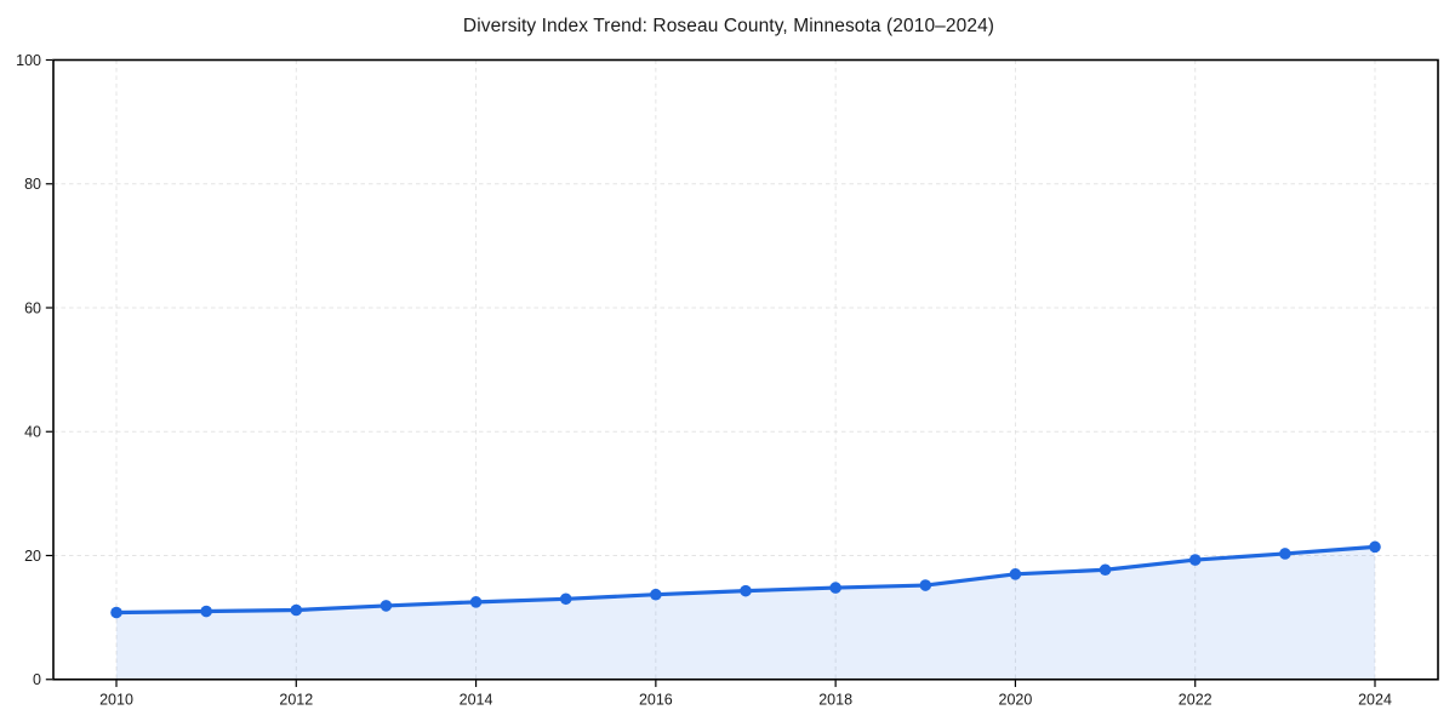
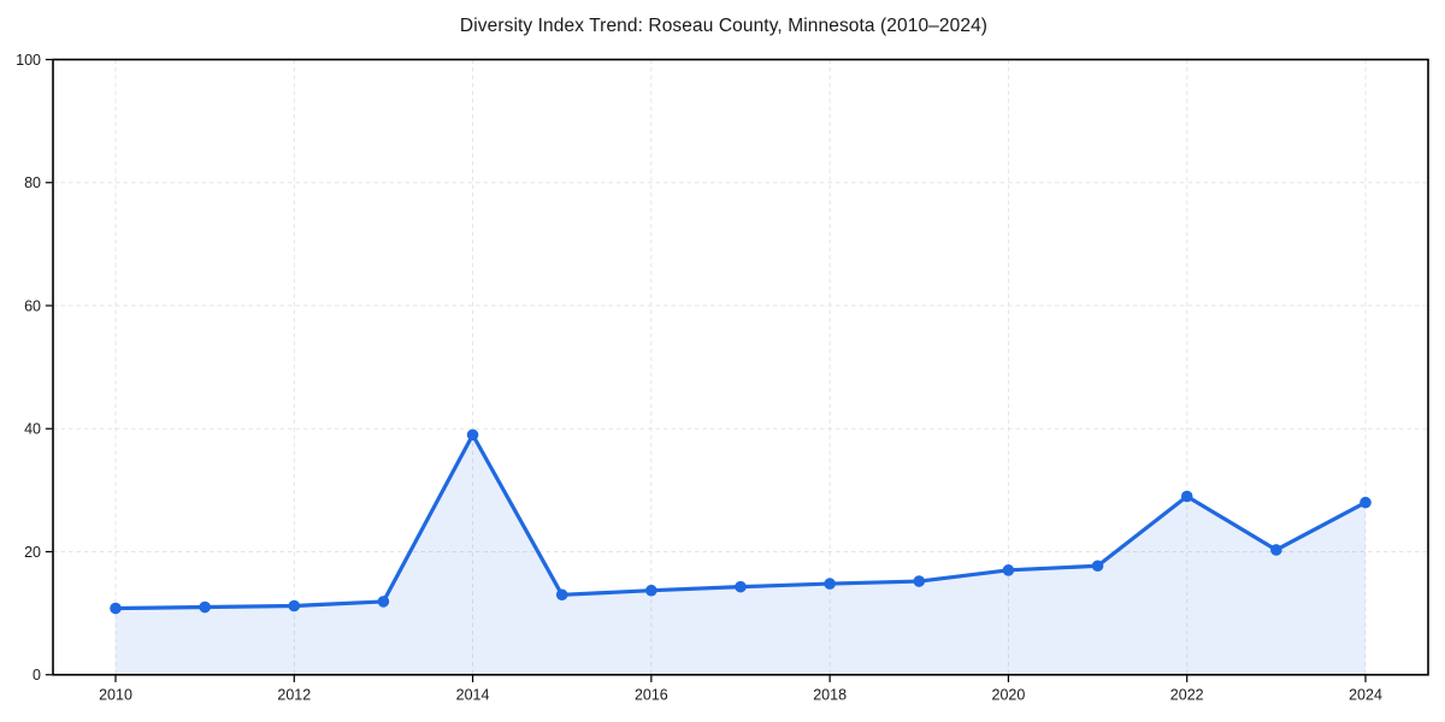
2014: 12 -> 39
2022: 19 -> 29
2024: 21 -> 28
